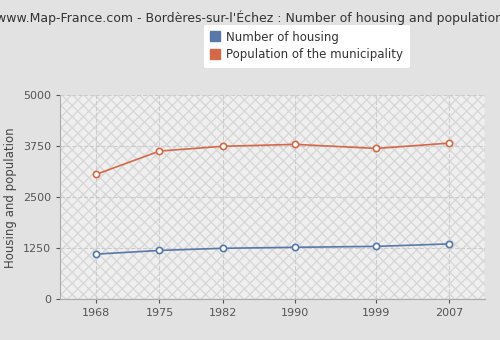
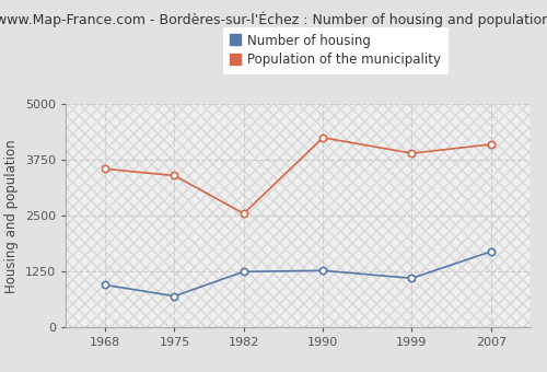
Number of housing/1968: 1100 -> 950
Population of the municipality/1968: 3060 -> 3550
Number of housing/1975: 1200 -> 700
Population of the municipality/1975: 3630 -> 3400
Population of the municipality/1982: 3750 -> 2550
Population of the municipality/1990: 3800 -> 4250
Number of housing/1999: 1300 -> 1100
Population of the municipality/1999: 3700 -> 3900
Number of housing/2007: 1360 -> 1700
Population of the municipality/2007: 3820 -> 4100
